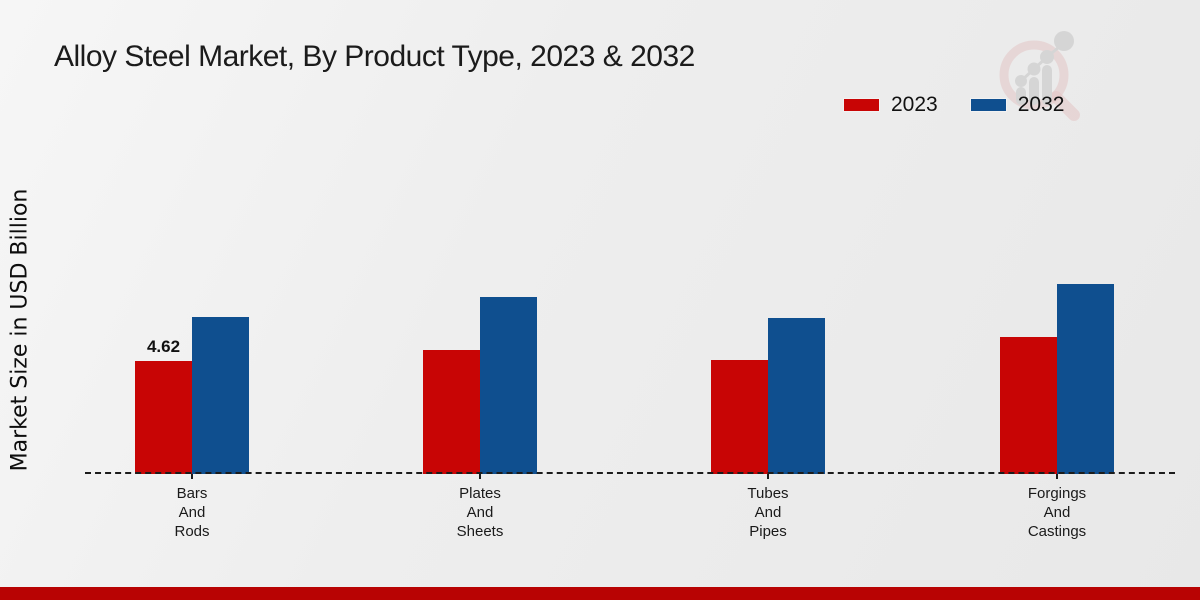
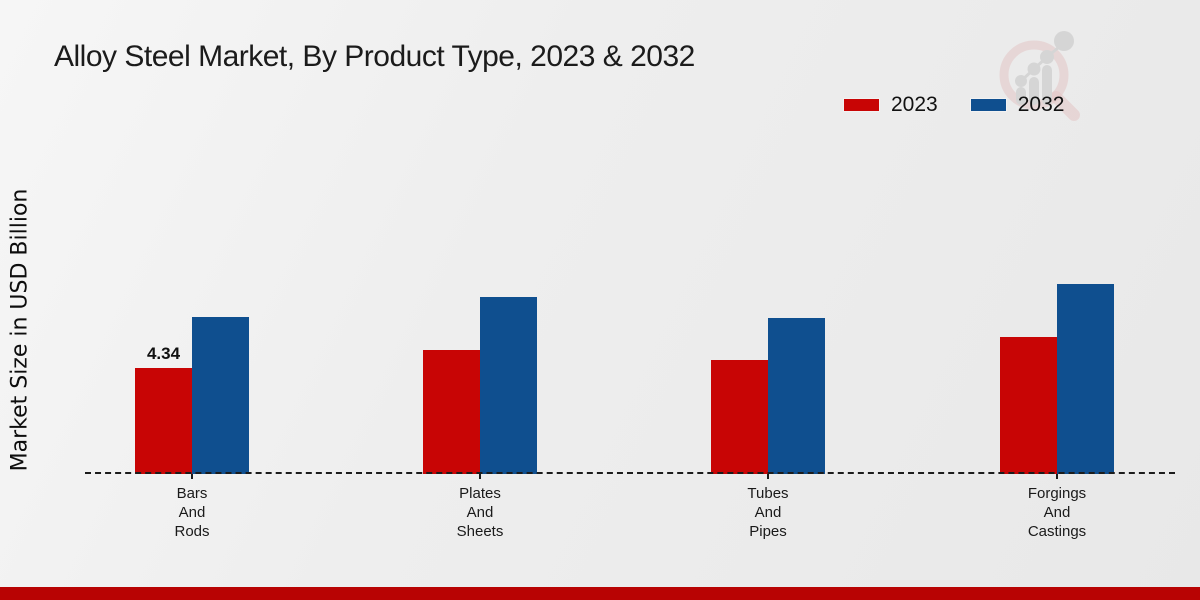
2023/Bars And Rods: 4.62 -> 4.34
